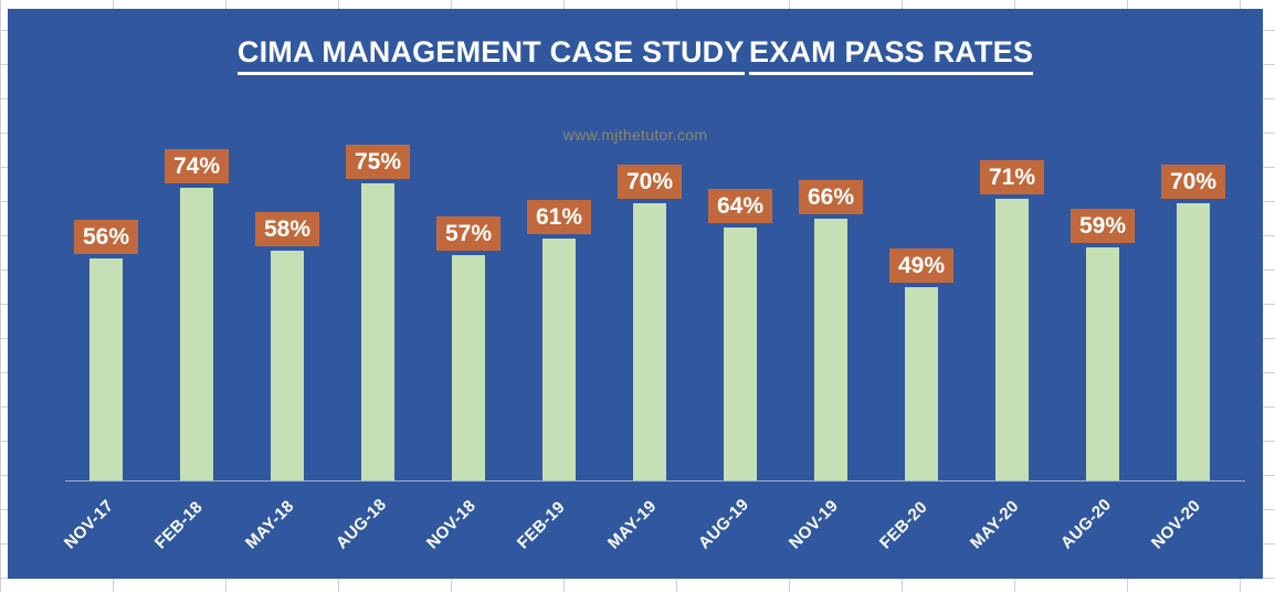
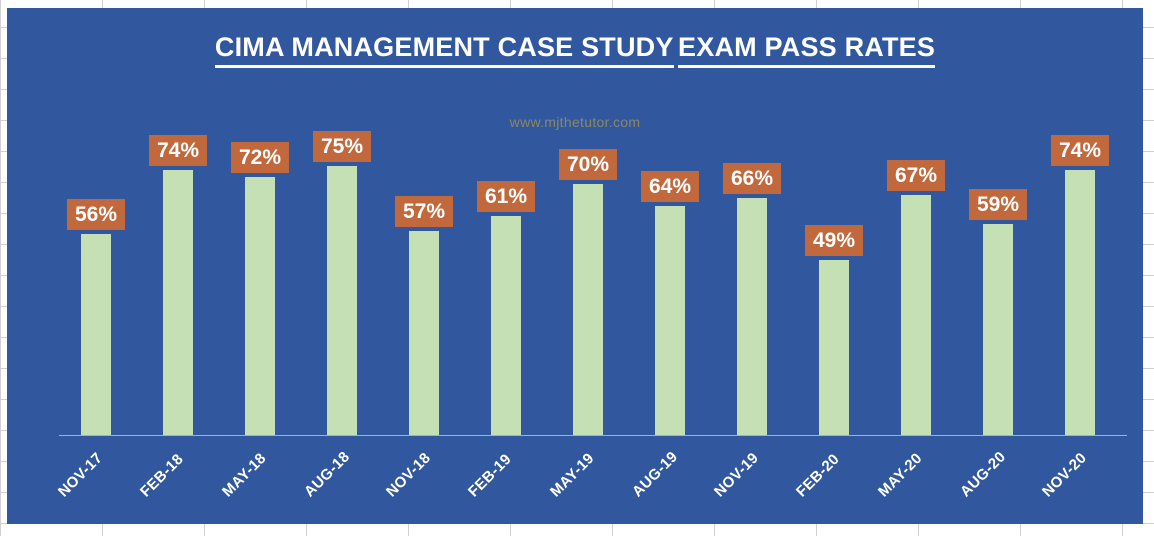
MAY-18: 58% -> 72%
MAY-20: 71% -> 67%
NOV-20: 70% -> 74%
